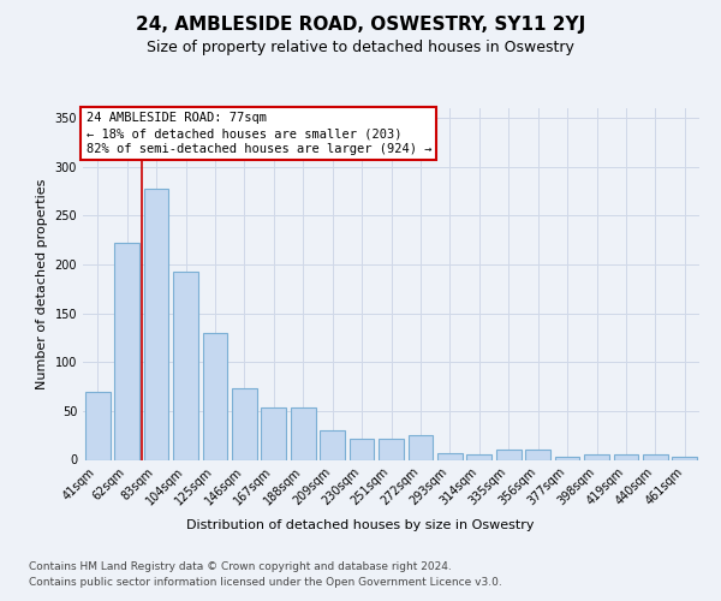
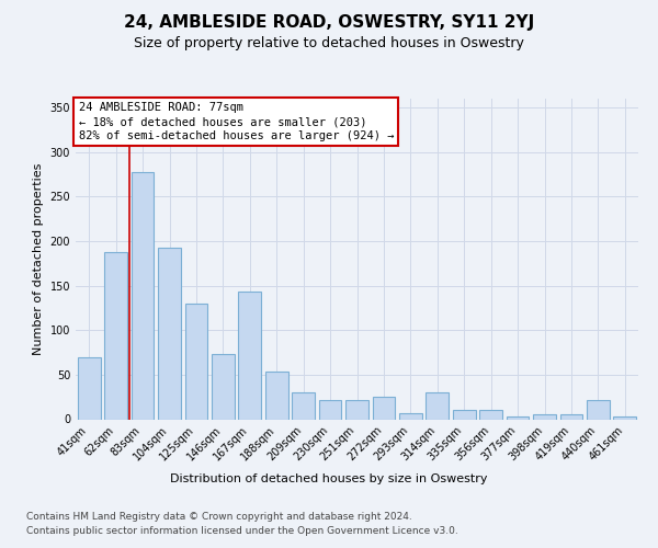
62sqm: 222 -> 188
167sqm: 54 -> 144
314sqm: 5 -> 30
440sqm: 6 -> 22
